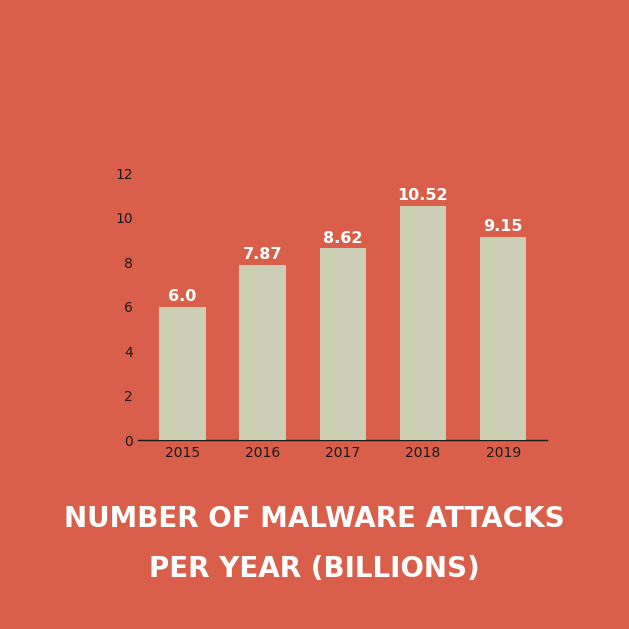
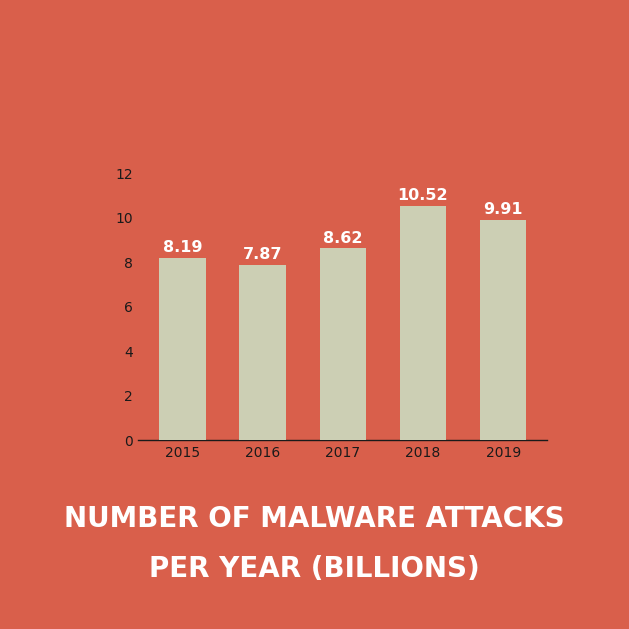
2015: 6.0 -> 8.19
2019: 9.15 -> 9.91
